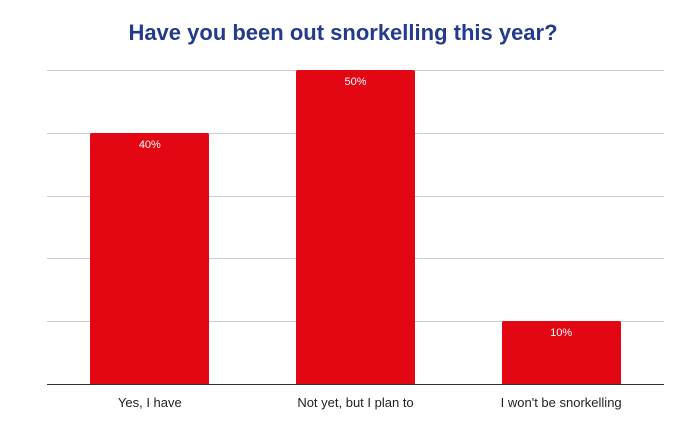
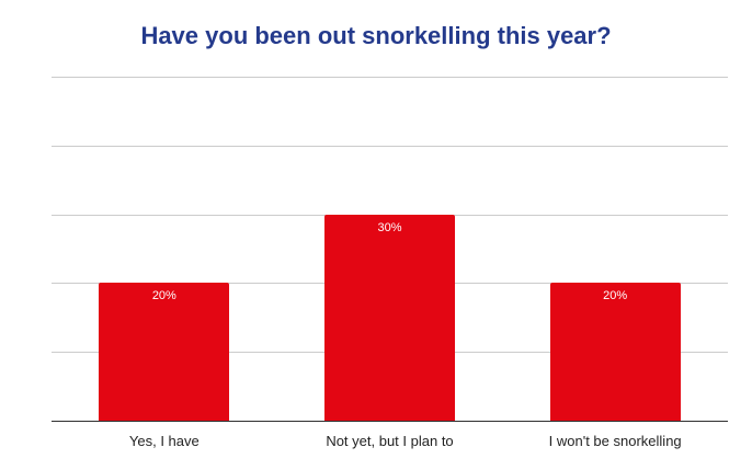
Yes, I have: 40% -> 20%
Not yet, but I plan to: 50% -> 30%
I won't be snorkelling: 10% -> 20%
